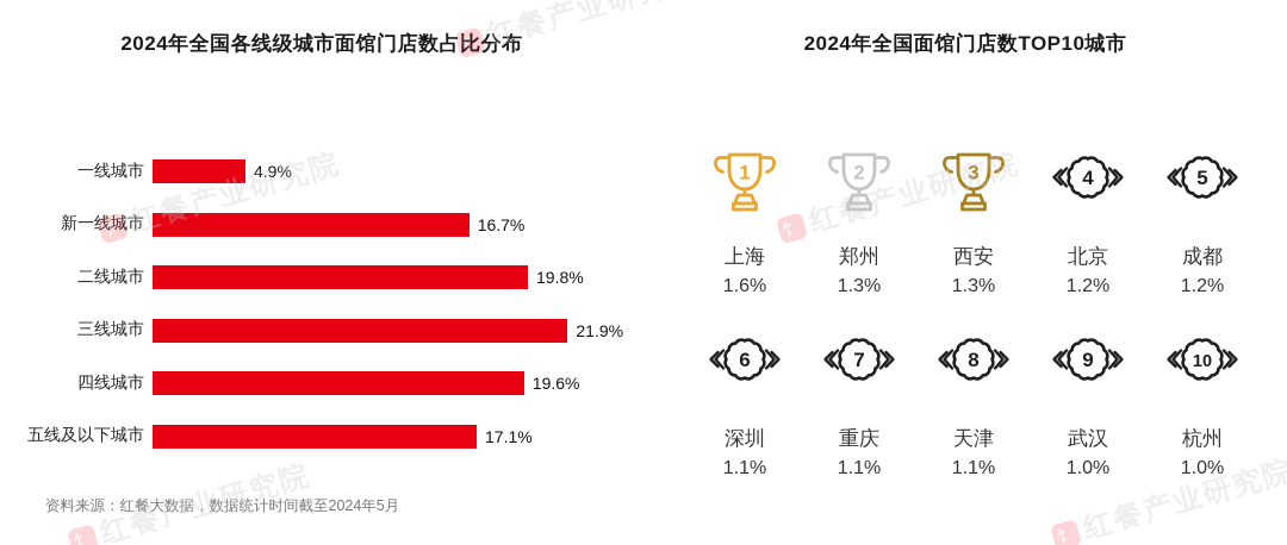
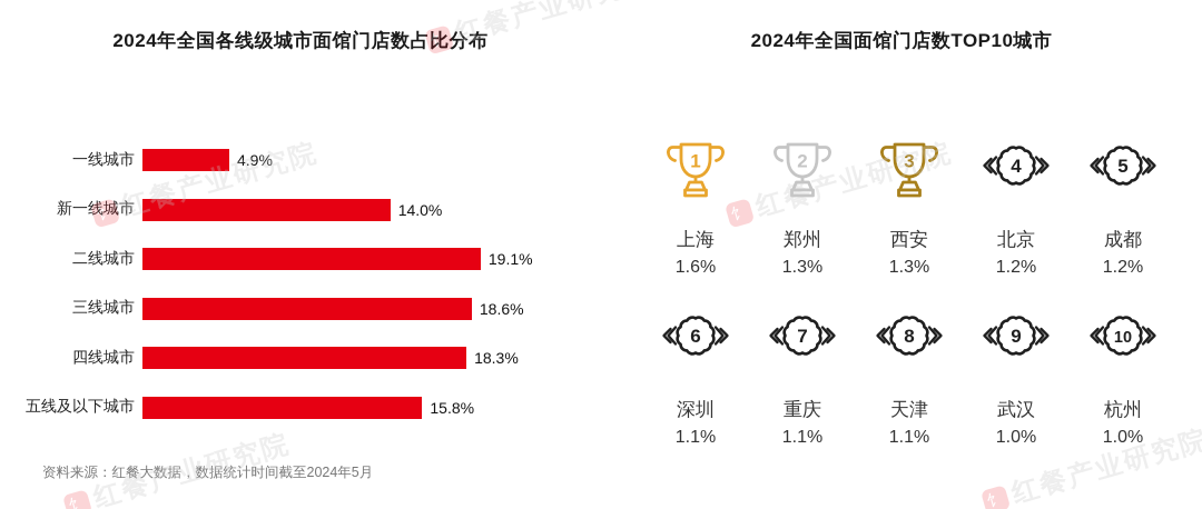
2024年全国各线级城市面馆门店数占比分布/新一线城市: 16.7% -> 14.0%
2024年全国各线级城市面馆门店数占比分布/二线城市: 19.8% -> 19.1%
2024年全国各线级城市面馆门店数占比分布/三线城市: 21.9% -> 18.6%
2024年全国各线级城市面馆门店数占比分布/四线城市: 19.6% -> 18.3%
2024年全国各线级城市面馆门店数占比分布/五线及以下城市: 17.1% -> 15.8%
